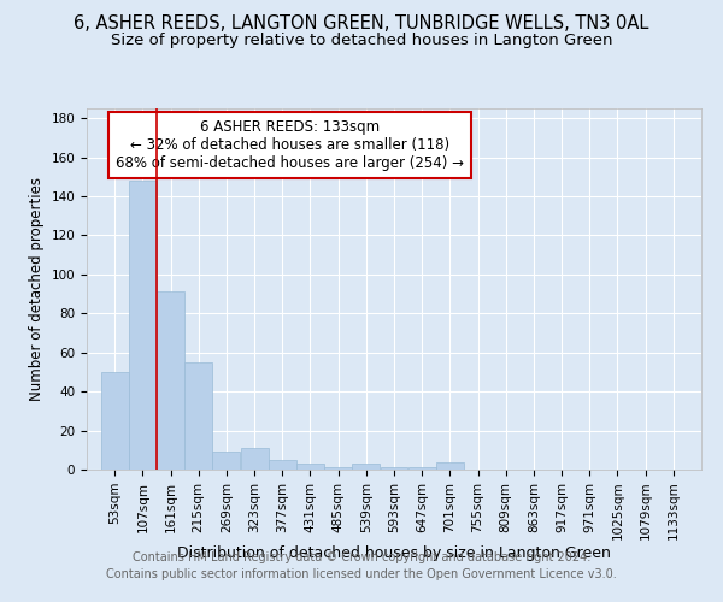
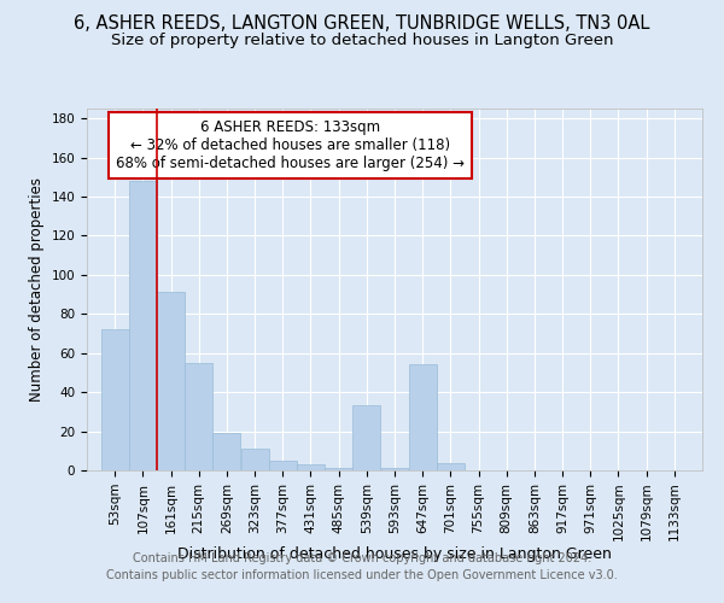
53sqm: 50 -> 72
269sqm: 9 -> 19
539sqm: 3 -> 33
647sqm: 1 -> 54
